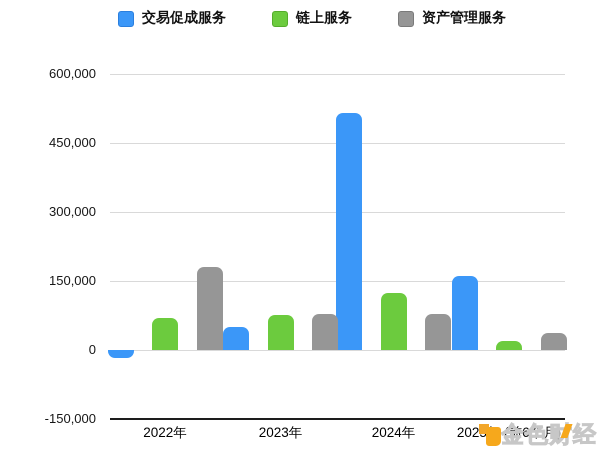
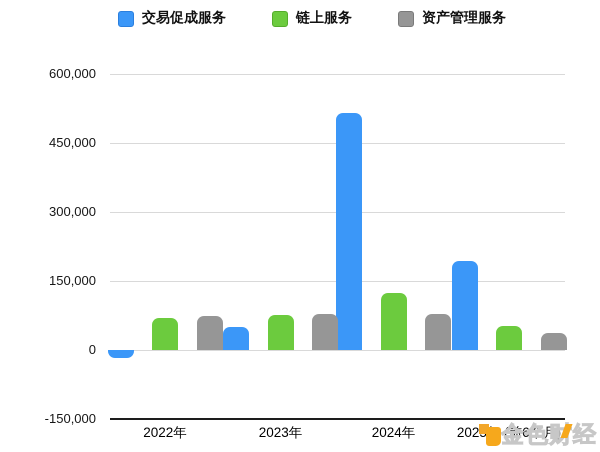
资产管理服务/2022年: 180000 -> 70000
交易促成服务/2025年 (前6个月): 160000 -> 190000
链上服务/2025年 (前6个月): 20000 -> 50000
